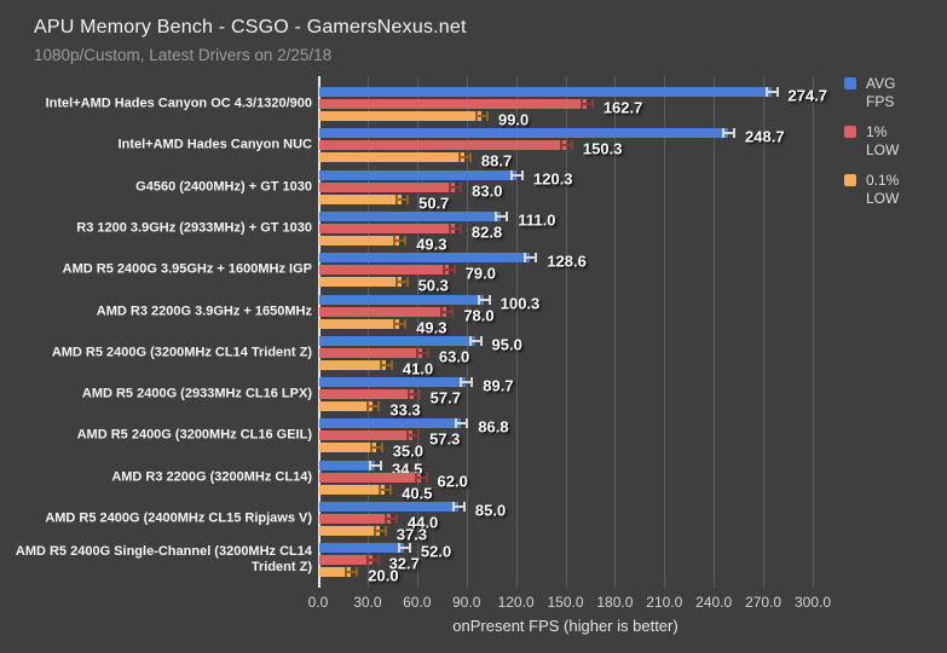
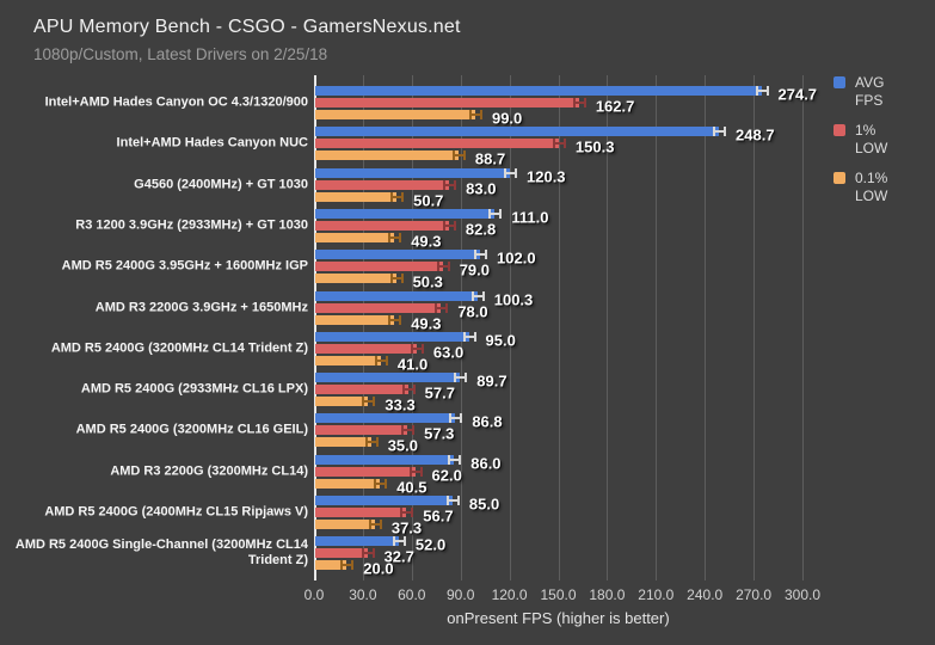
AVG FPS/AMD R5 2400G 3.95GHz + 1600MHz IGP: 128.6 -> 102.0
AVG FPS/AMD R3 2200G (3200MHz CL14): 34.5 -> 86.0
1% LOW/AMD R5 2400G (2400MHz CL15 Ripjaws V): 44.0 -> 56.7
